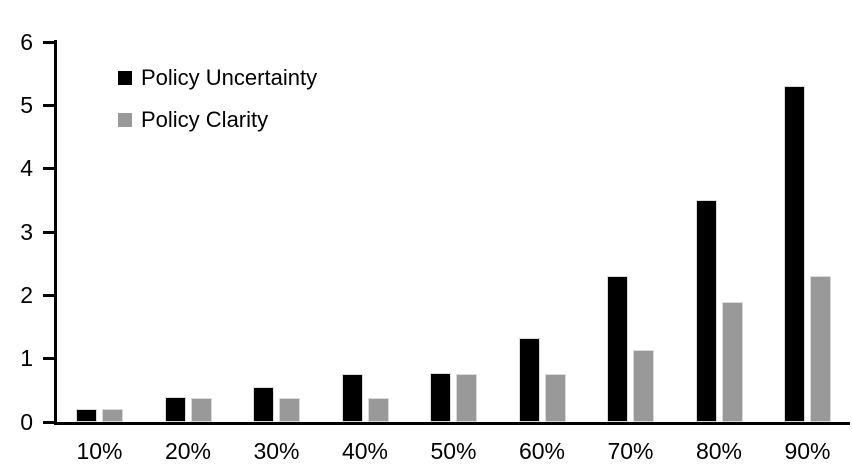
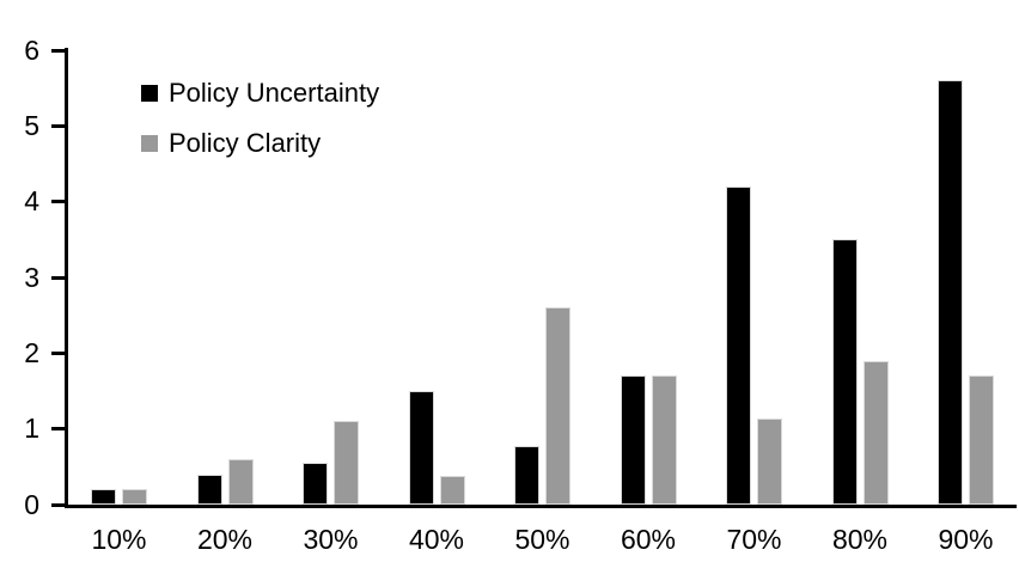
Policy Clarity/20%: 0.4 -> 0.6
Policy Clarity/30%: 0.4 -> 1.1
Policy Uncertainty/40%: 0.8 -> 1.5
Policy Clarity/50%: 0.8 -> 2.6
Policy Uncertainty/60%: 1.3 -> 1.7
Policy Clarity/60%: 0.8 -> 1.7
Policy Uncertainty/70%: 2.3 -> 4.2
Policy Uncertainty/90%: 5.3 -> 5.6
Policy Clarity/90%: 2.3 -> 1.7
